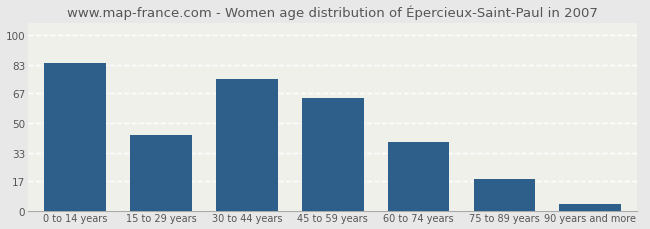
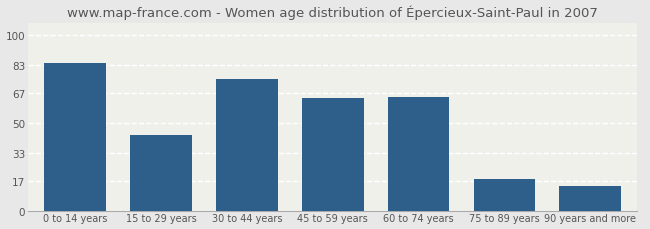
60 to 74 years: 39 -> 65
90 years and more: 4 -> 14
